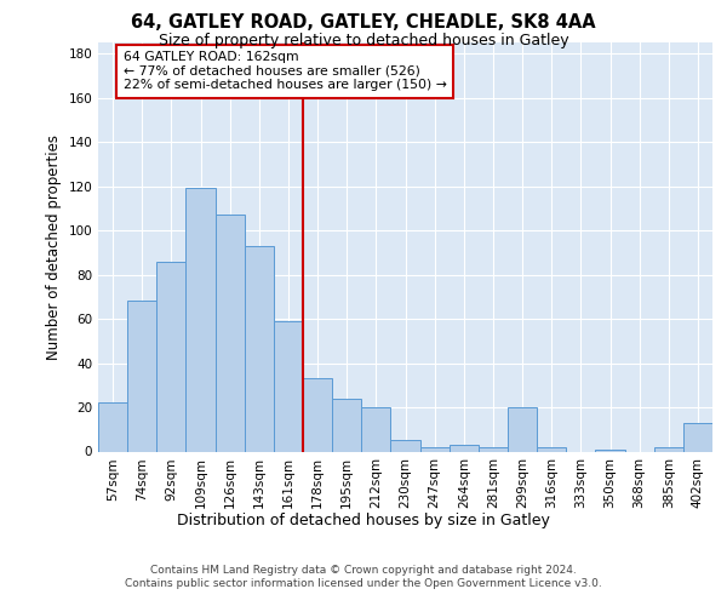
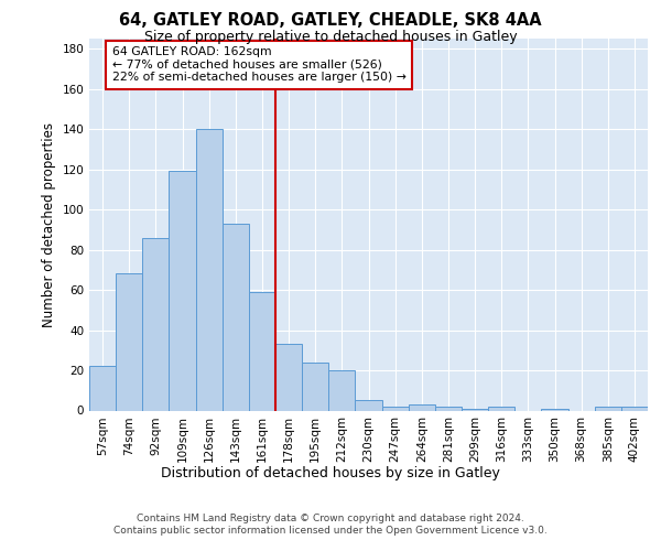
126sqm: 107 -> 140
299sqm: 20 -> 1
402sqm: 13 -> 2
